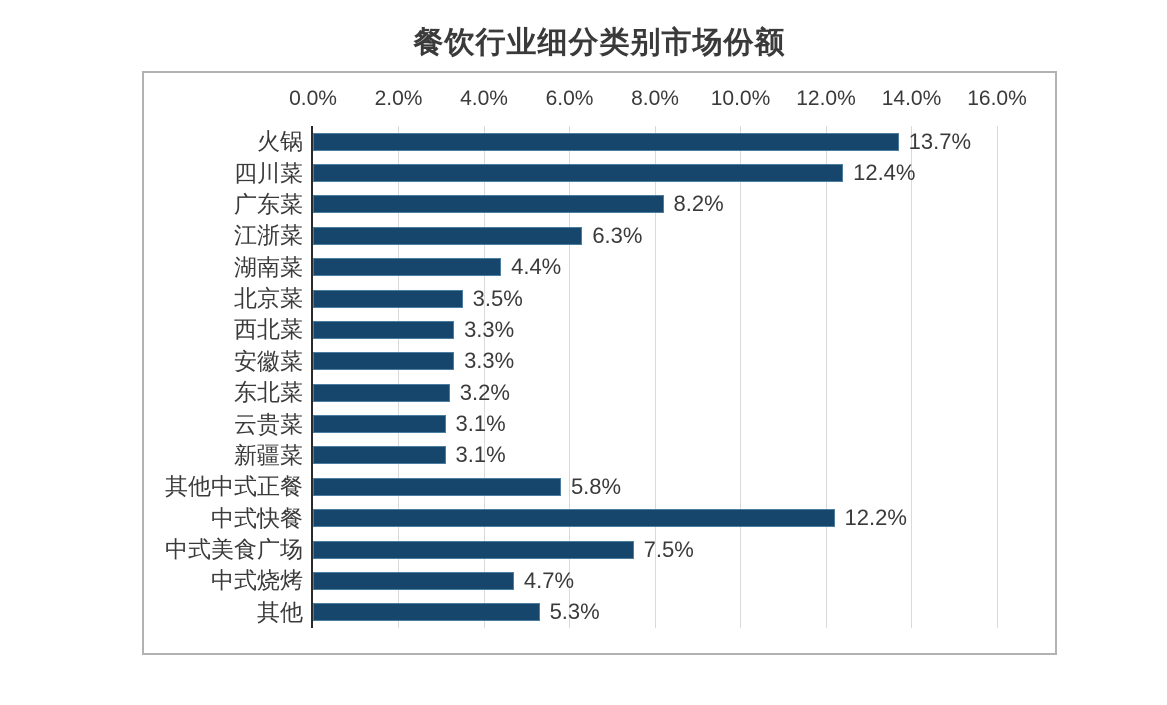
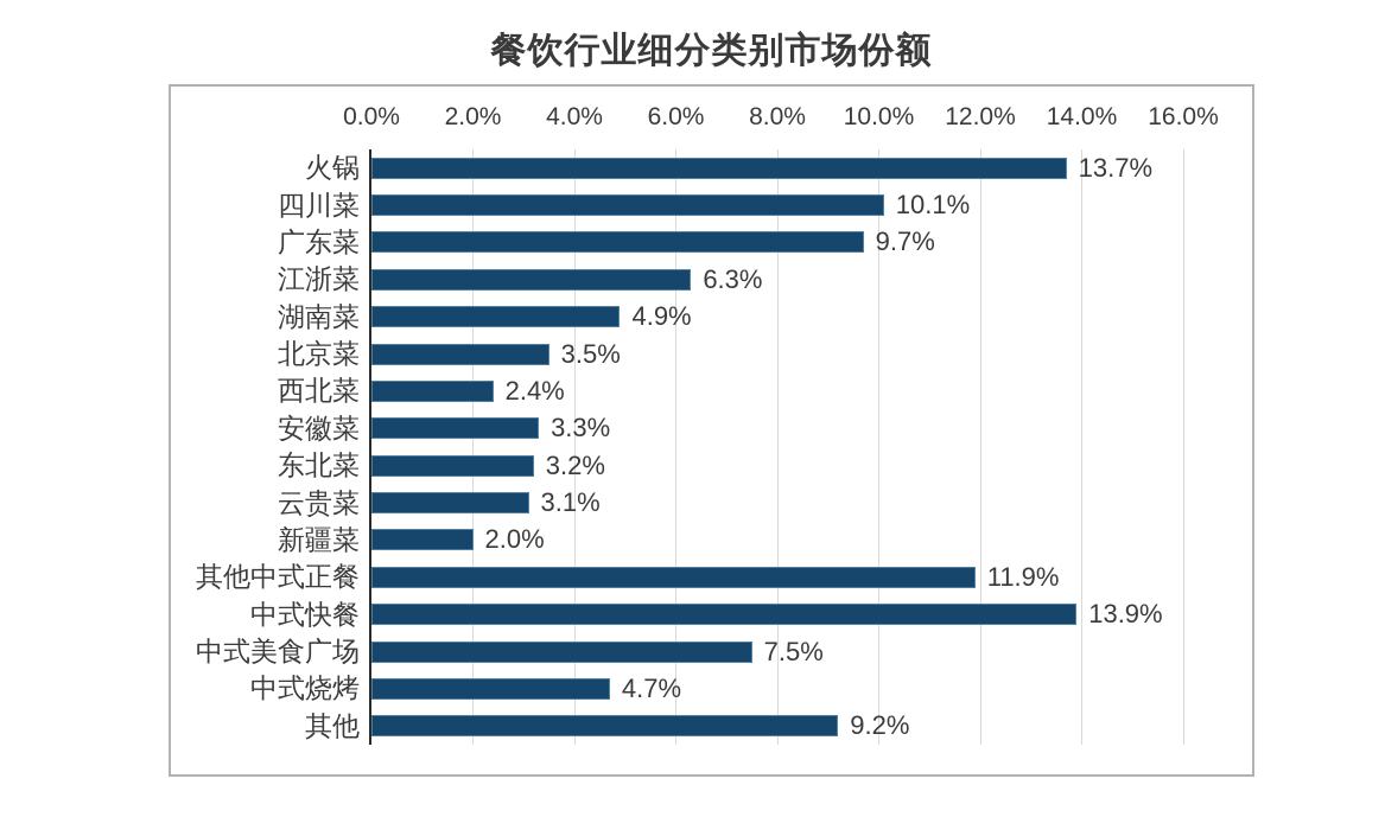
四川菜: 12.4% -> 10.1%
广东菜: 8.2% -> 9.7%
湖南菜: 4.4% -> 4.9%
西北菜: 3.3% -> 2.4%
新疆菜: 3.1% -> 2.0%
其他中式正餐: 5.8% -> 11.9%
中式快餐: 12.2% -> 13.9%
其他: 5.3% -> 9.2%
